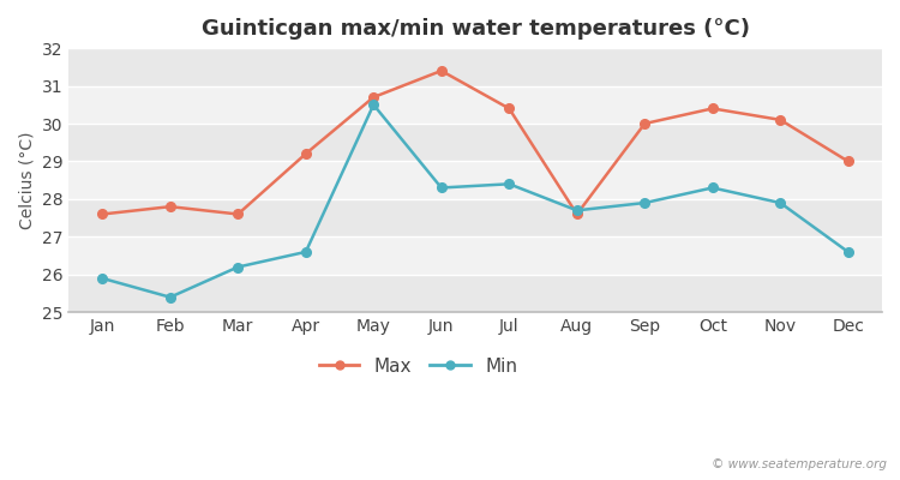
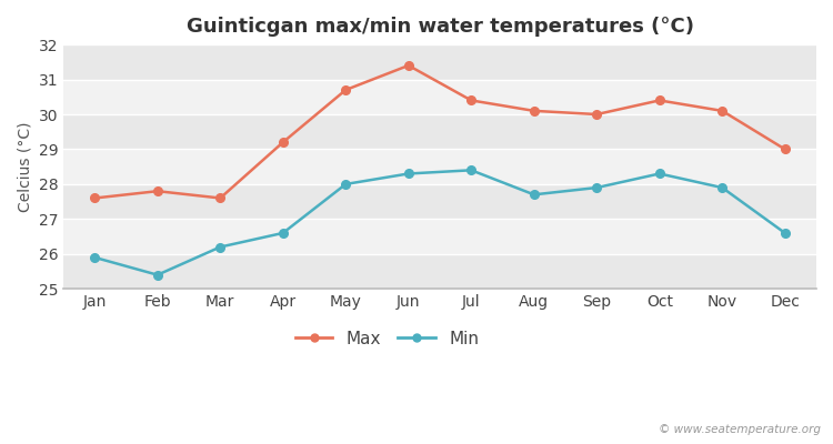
Min/May: 30.5 -> 28.0
Max/Aug: 27.6 -> 30.1
